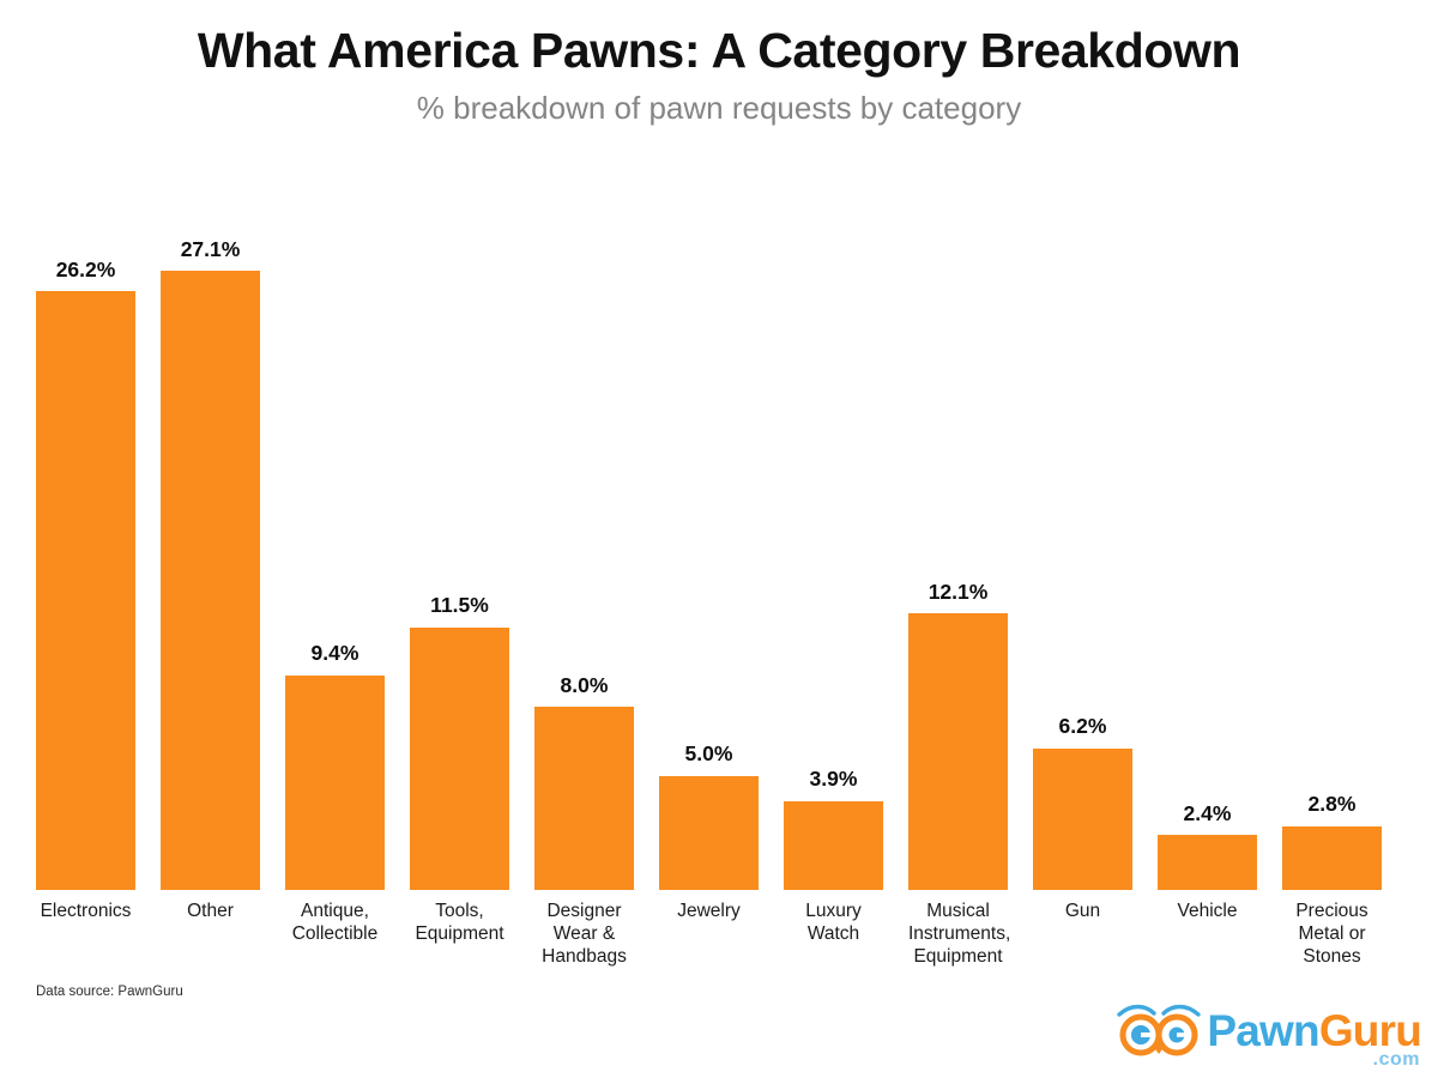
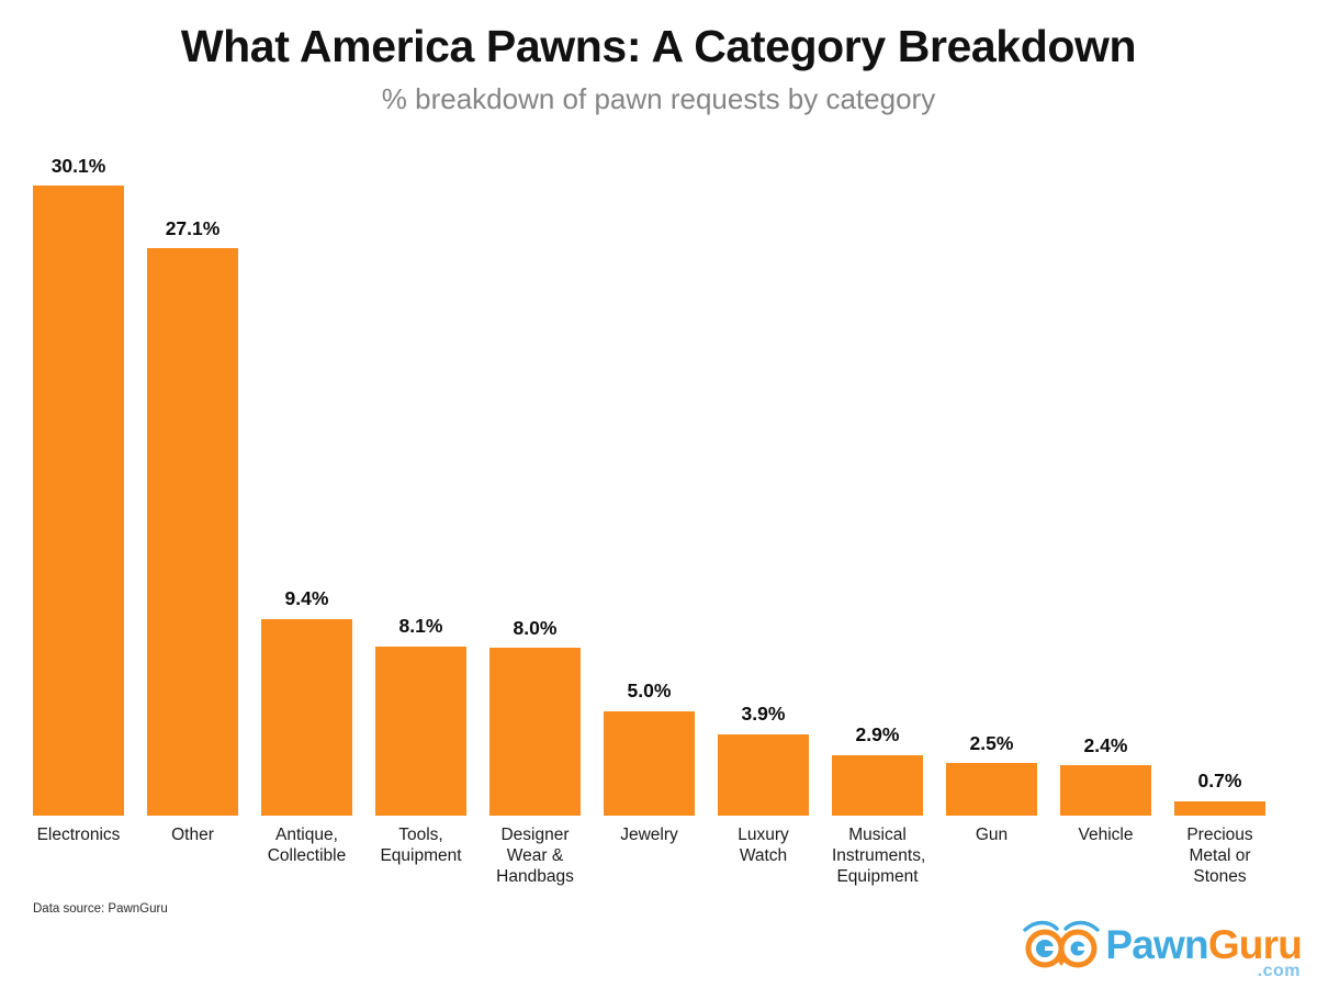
Electronics: 26.2% -> 30.1%
Tools, Equipment: 11.5% -> 8.1%
Musical Instruments, Equipment: 12.1% -> 2.9%
Gun: 6.2% -> 2.5%
Precious Metal or Stones: 2.8% -> 0.7%
